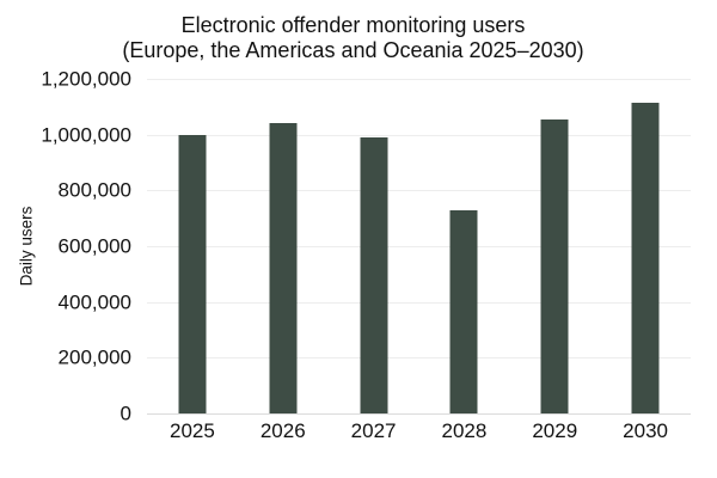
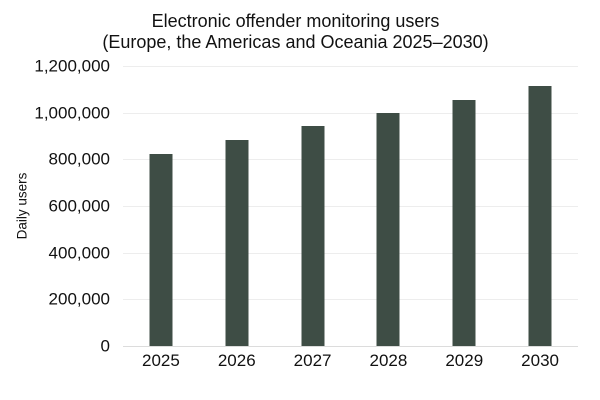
2025: 1000000 -> 820000
2026: 1040000 -> 880000
2027: 990000 -> 940000
2028: 730000 -> 1000000
